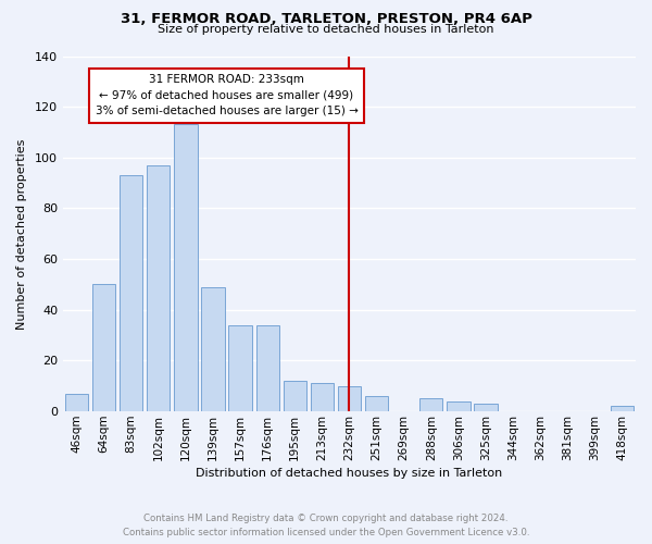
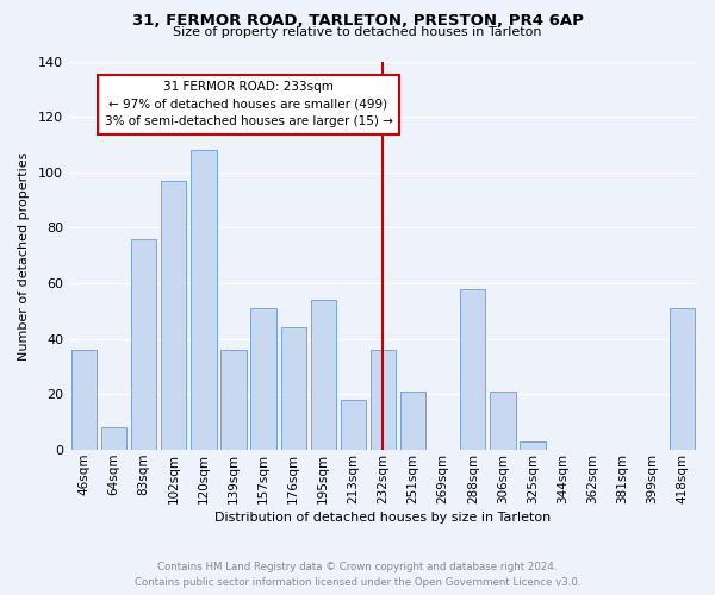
46sqm: 7 -> 36
64sqm: 50 -> 8
83sqm: 93 -> 76
120sqm: 113 -> 108
139sqm: 49 -> 36
157sqm: 34 -> 51
176sqm: 34 -> 44
195sqm: 12 -> 54
213sqm: 11 -> 18
232sqm: 10 -> 36
251sqm: 6 -> 21
288sqm: 5 -> 58
306sqm: 4 -> 21
418sqm: 2 -> 51
